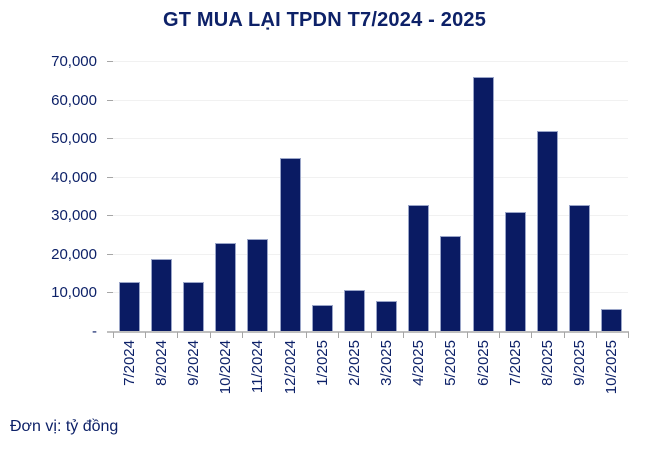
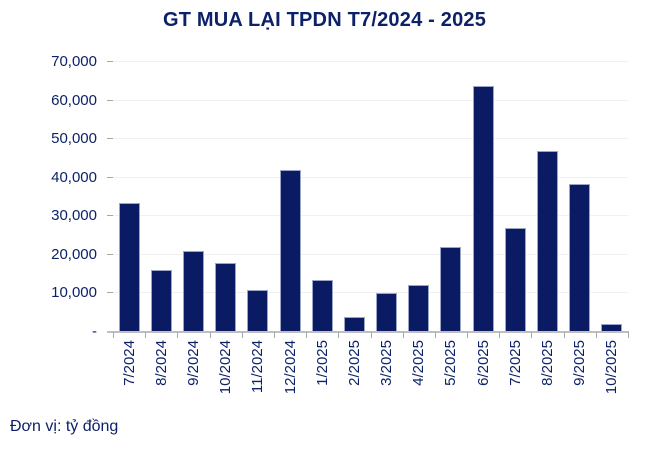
7/2024: 13000 -> 34000
8/2024: 19000 -> 16000
9/2024: 13000 -> 21000
10/2024: 23000 -> 18000
11/2024: 24000 -> 11000
12/2024: 45000 -> 42000
1/2025: 7000 -> 14000
2/2025: 11000 -> 4000
3/2025: 8000 -> 10000
4/2025: 33000 -> 12000
5/2025: 25000 -> 22000
6/2025: 66000 -> 64000
7/2025: 31000 -> 27000
8/2025: 52000 -> 47000
9/2025: 33000 -> 38000
10/2025: 6000 -> 2000
